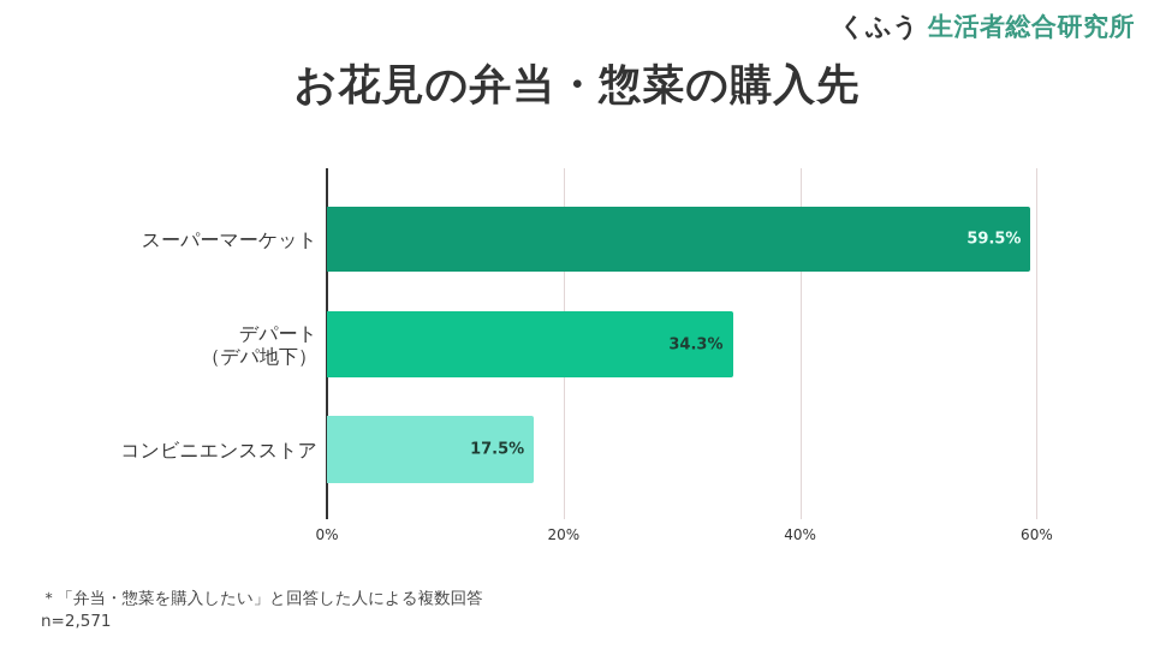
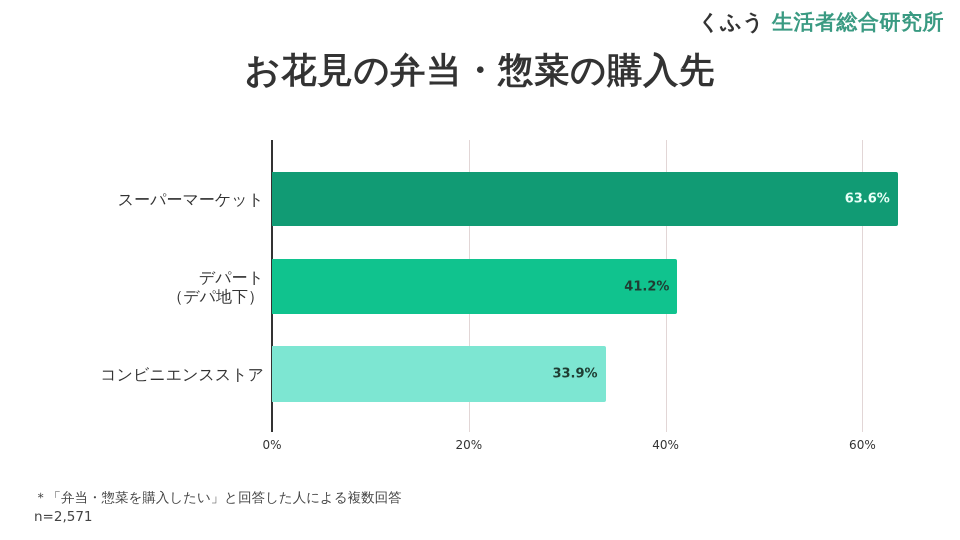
スーパーマーケット: 59.5% -> 63.6%
デパート（デパ地下）: 34.3% -> 41.2%
コンビニエンスストア: 17.5% -> 33.9%
